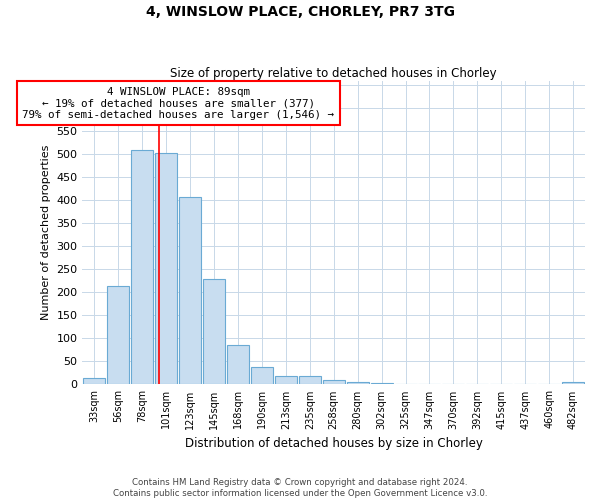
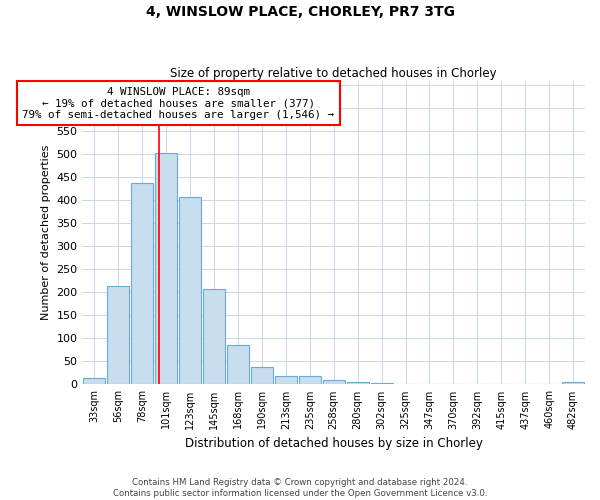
78sqm: 510 -> 437
145sqm: 230 -> 207
